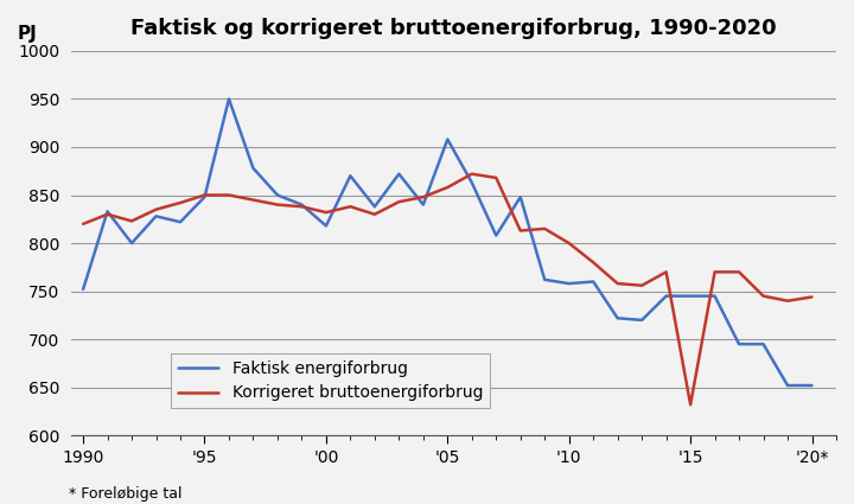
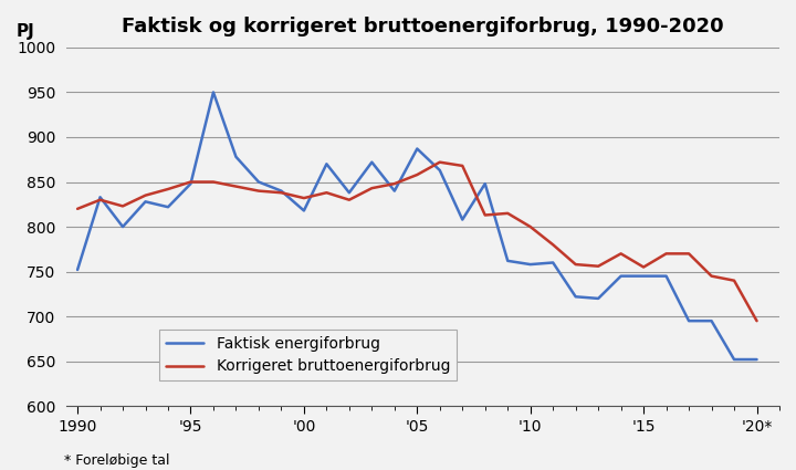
Faktisk energiforbrug/'05: 908 -> 887
Korrigeret bruttoenergiforbrug/'15: 632 -> 755
Korrigeret bruttoenergiforbrug/'20*: 744 -> 695
